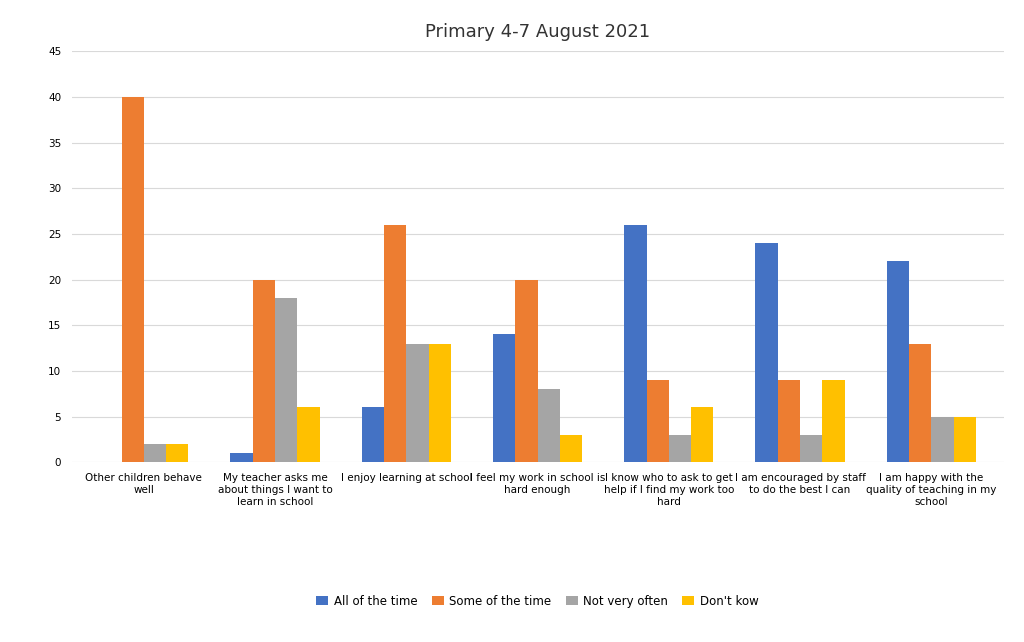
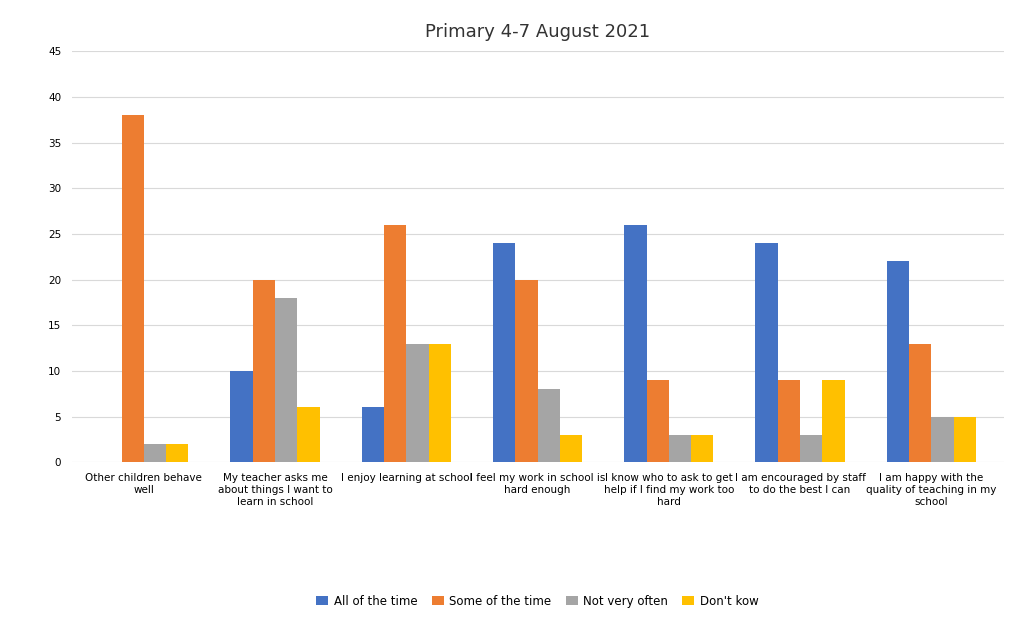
Some of the time/Other children behave well: 40 -> 38
All of the time/My teacher asks me about things I want to learn in school: 1 -> 10
All of the time/I feel my work in school is hard enough: 14 -> 24
Don't kow/I know who to ask to get help if I find my work too hard: 6 -> 3
